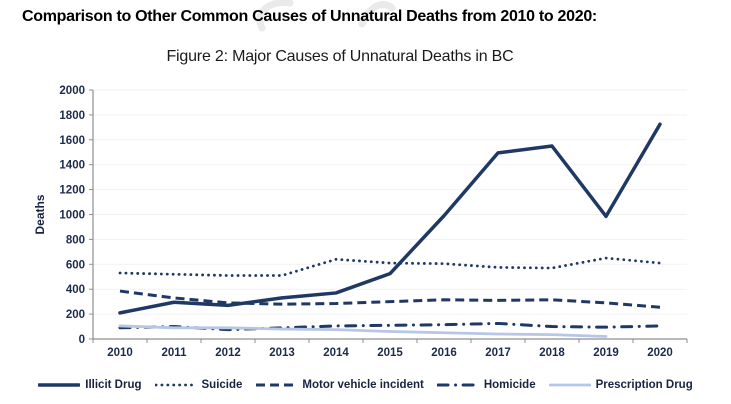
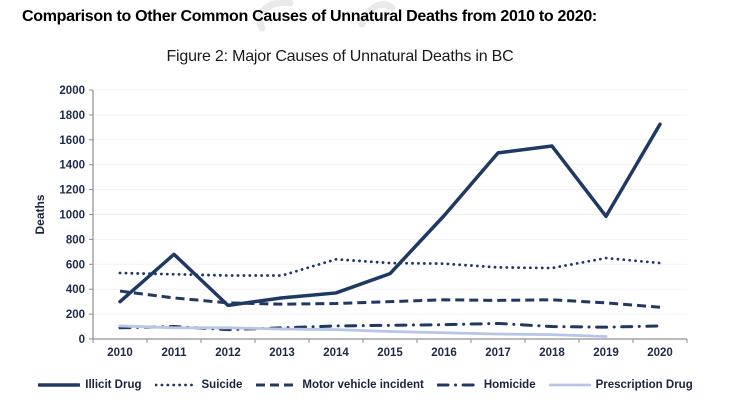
Illicit Drug/2010: 210 -> 300
Illicit Drug/2011: 300 -> 680
